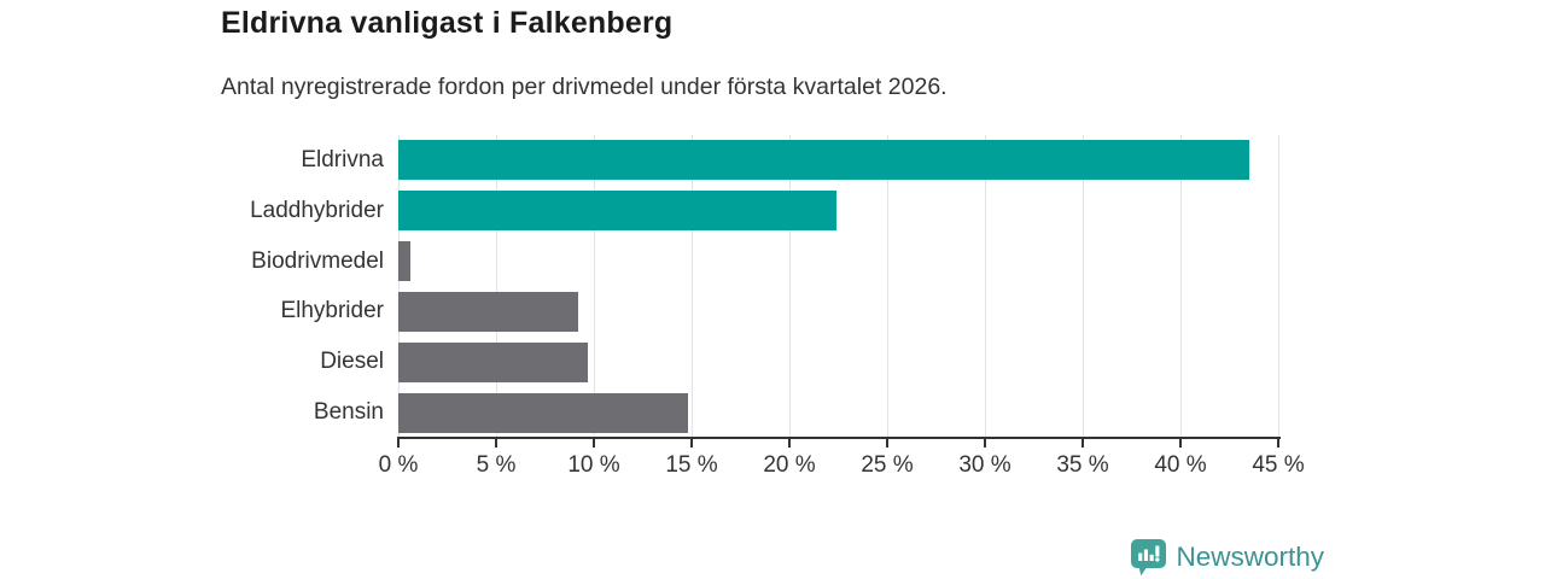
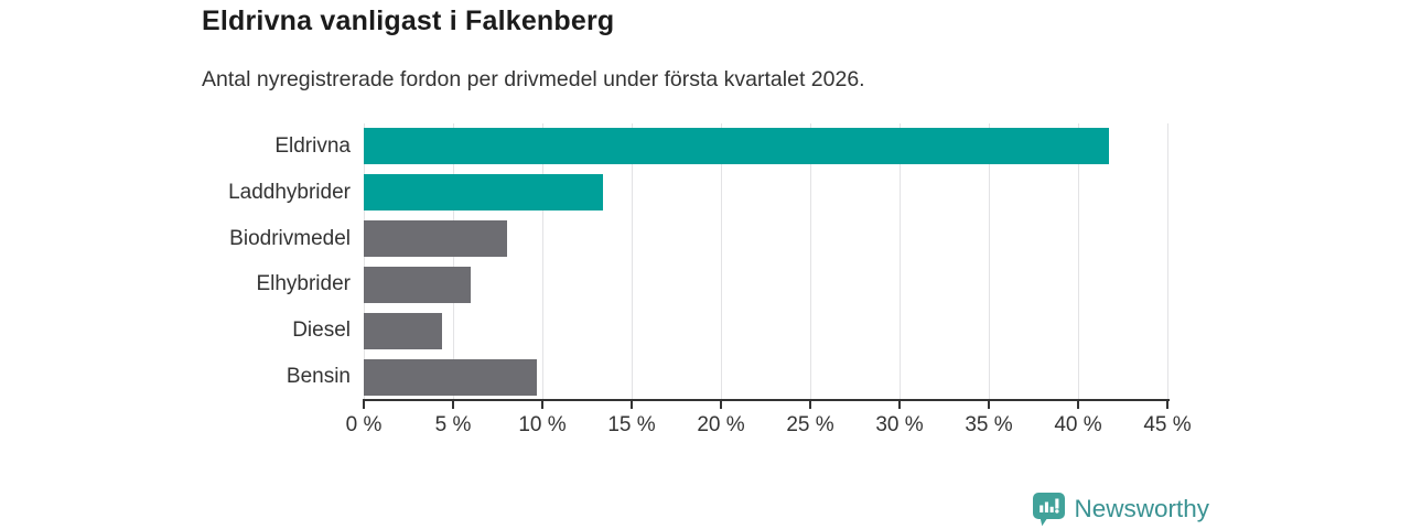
Eldrivna: 43.5% -> 41.7%
Laddhybrider: 22.4% -> 13.4%
Biodrivmedel: 0.6% -> 8.0%
Elhybrider: 9.2% -> 6.0%
Diesel: 9.7% -> 4.4%
Bensin: 14.8% -> 9.7%
